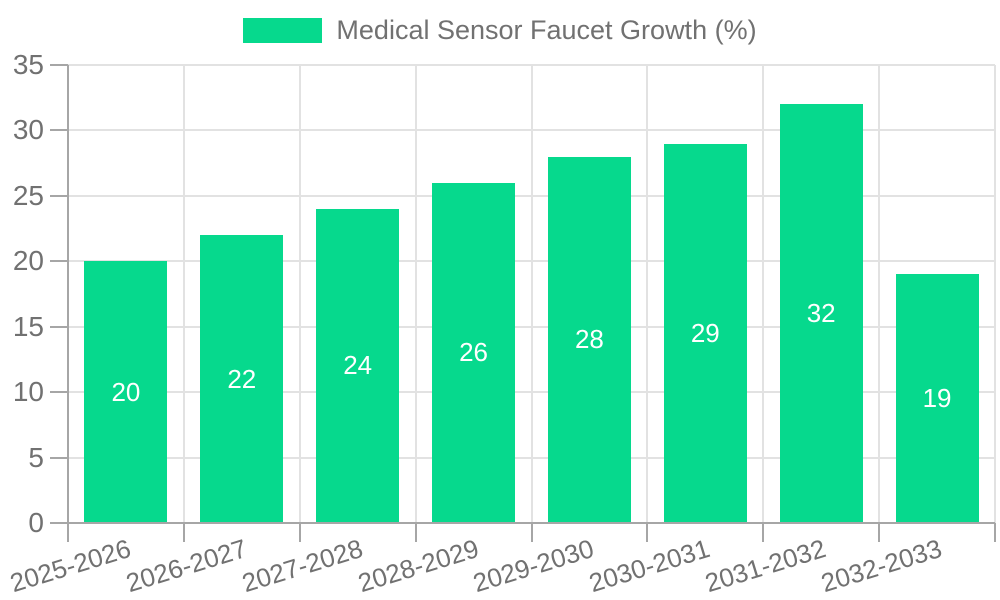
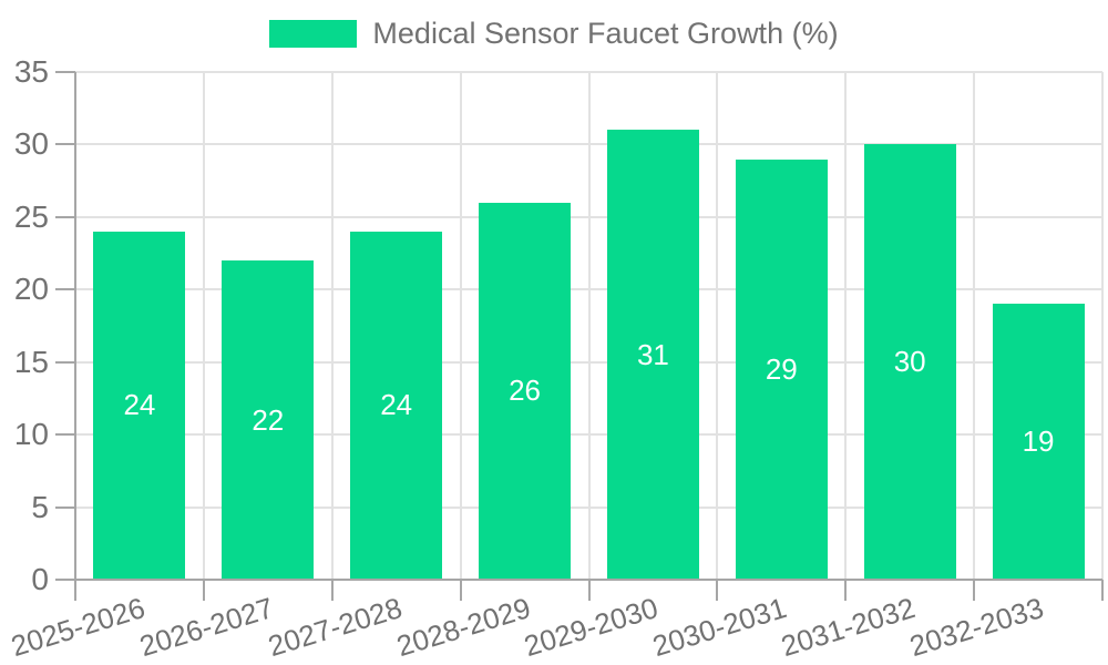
2025-2026: 20 -> 24
2029-2030: 28 -> 31
2031-2032: 32 -> 30
